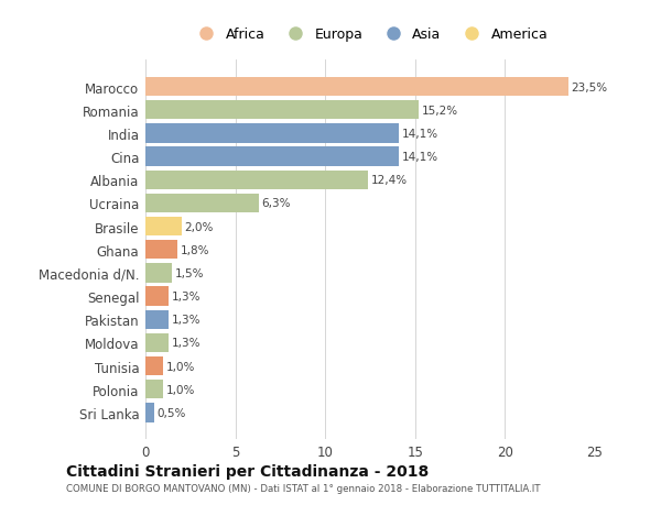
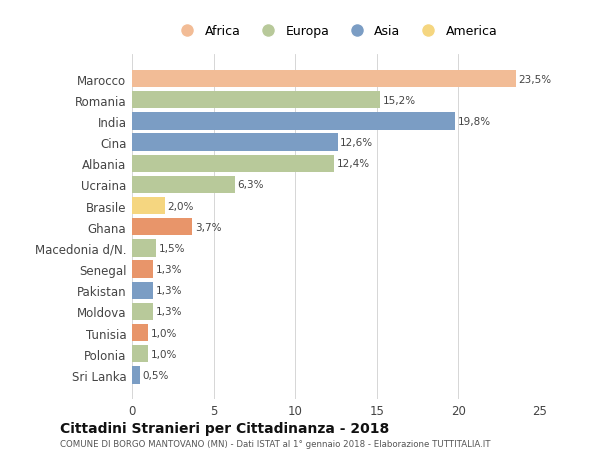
India: 14,1% -> 19,8%
Cina: 14,1% -> 12,6%
Ghana: 1,8% -> 3,7%
